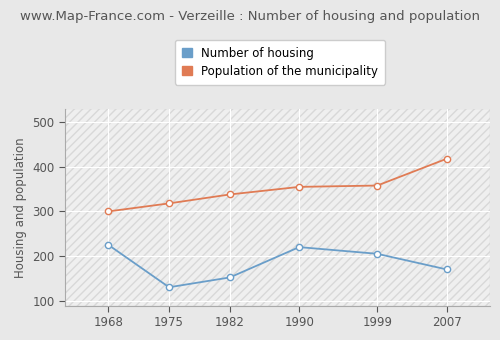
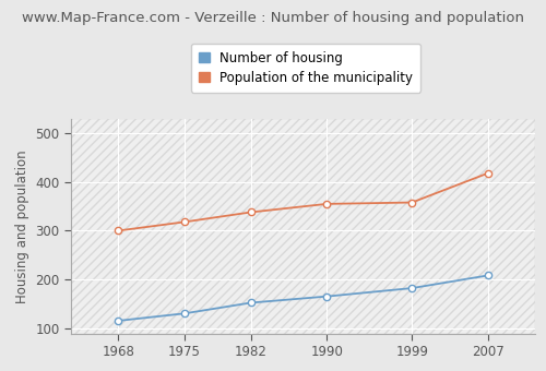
Number of housing/1968: 225 -> 115
Number of housing/1990: 220 -> 165
Number of housing/1999: 205 -> 182
Number of housing/2007: 170 -> 208
